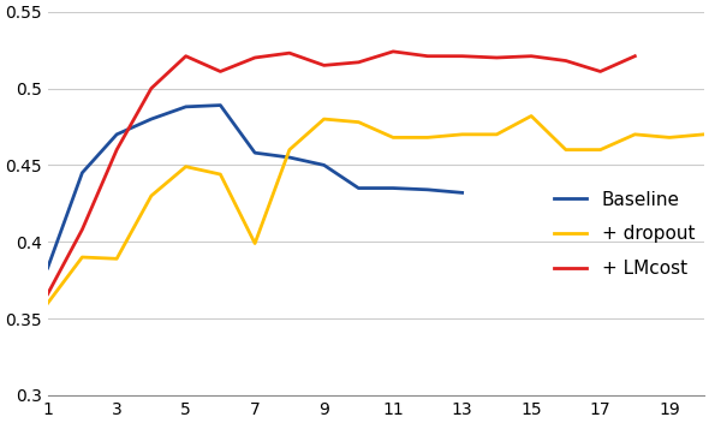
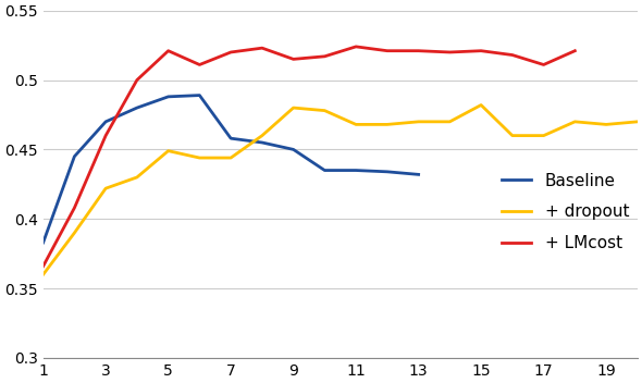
+ dropout/3: 0.389 -> 0.422
+ dropout/7: 0.399 -> 0.444
